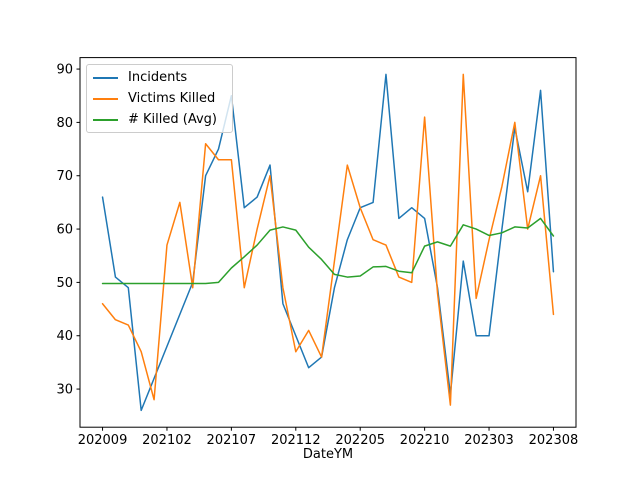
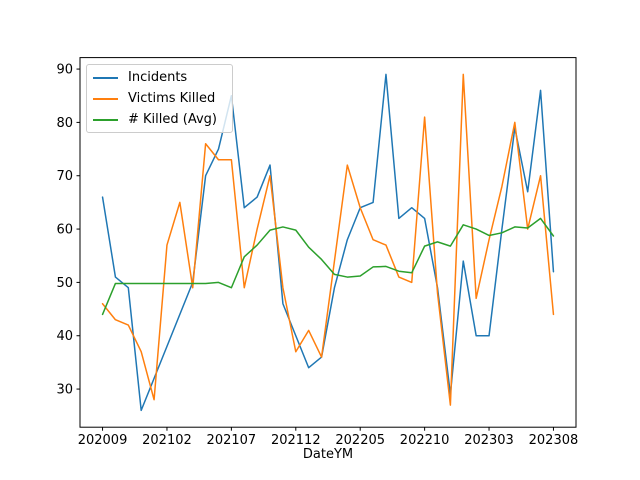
# Killed (Avg)/202009: 50 -> 44
# Killed (Avg)/202107: 53 -> 49
